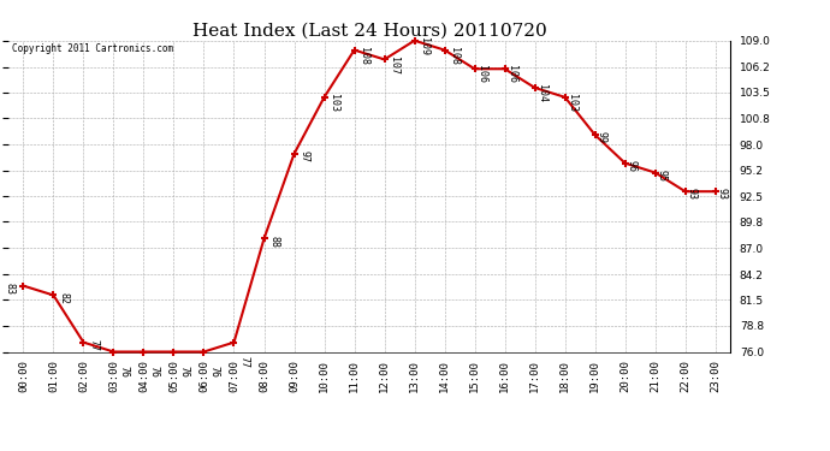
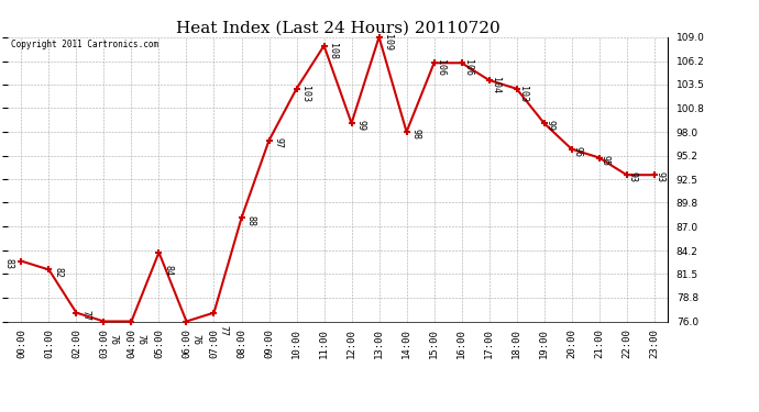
05:00: 76 -> 84
12:00: 107 -> 99
14:00: 108 -> 98
